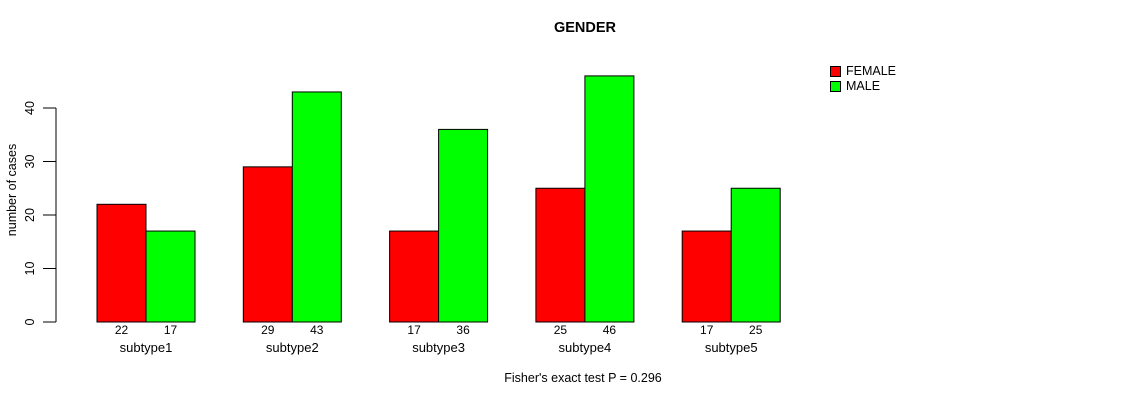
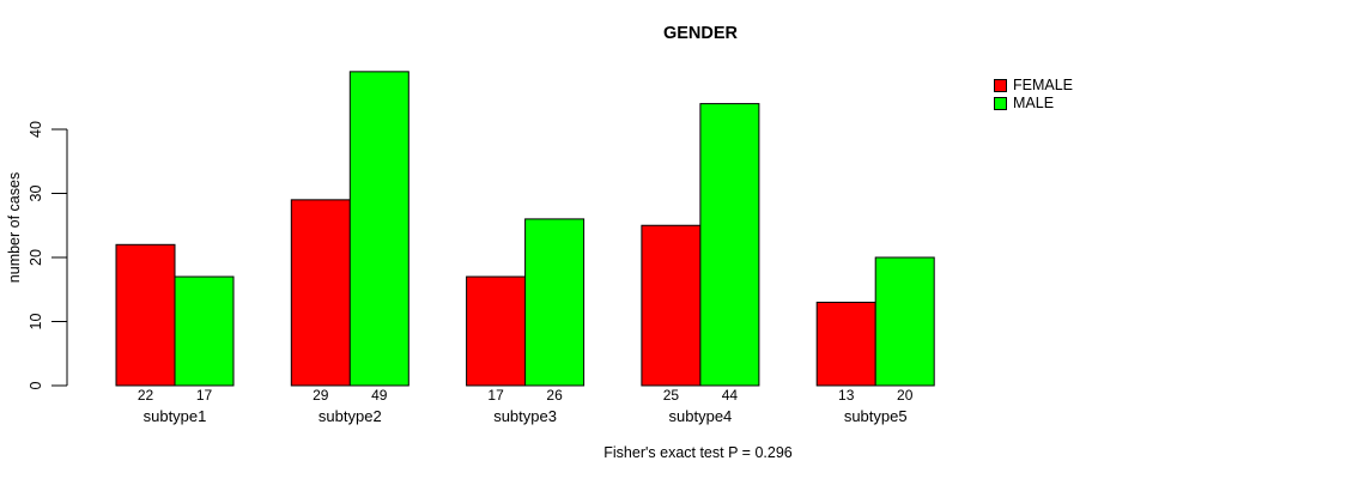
MALE/subtype2: 43 -> 49
MALE/subtype3: 36 -> 26
MALE/subtype4: 46 -> 44
FEMALE/subtype5: 17 -> 13
MALE/subtype5: 25 -> 20
